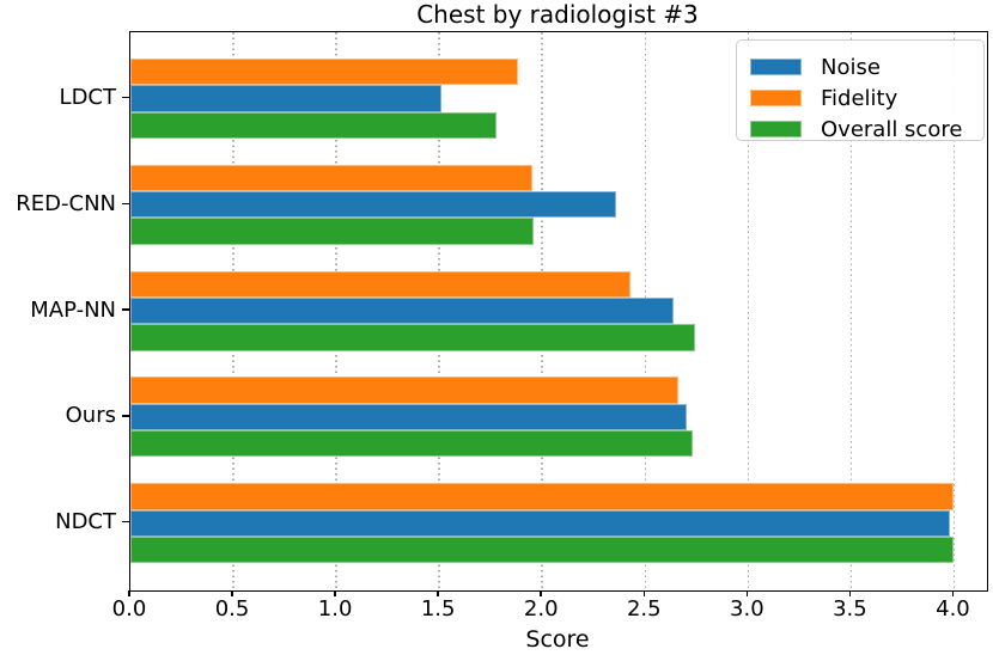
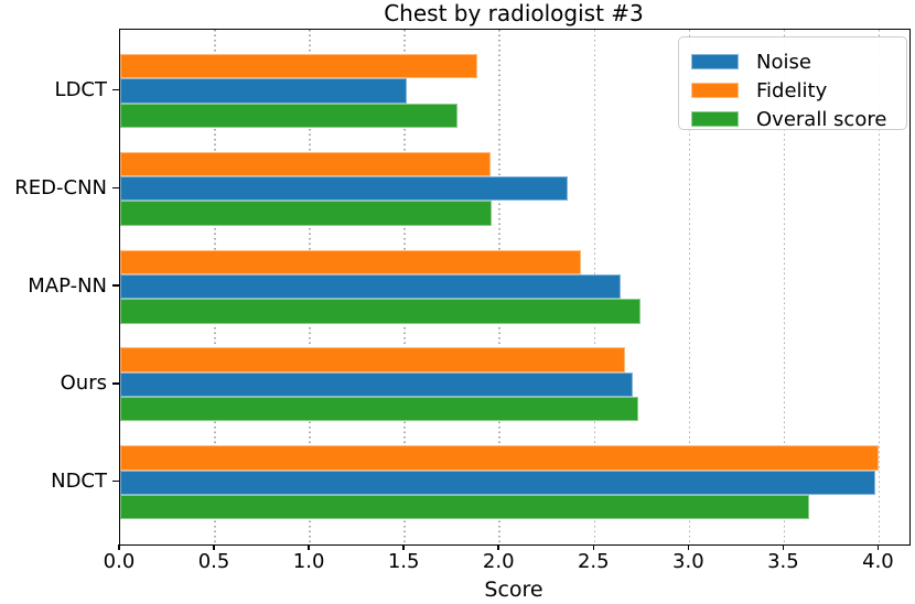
Overall score/NDCT: 4.00 -> 3.63
